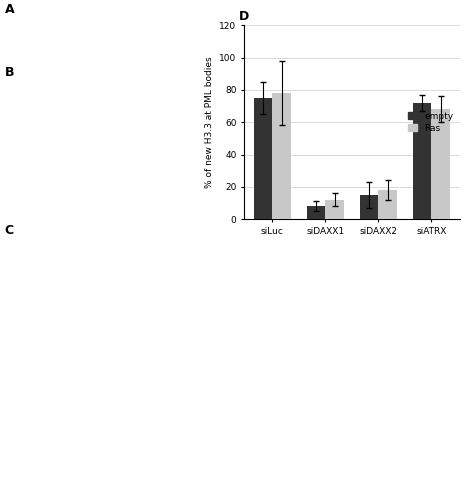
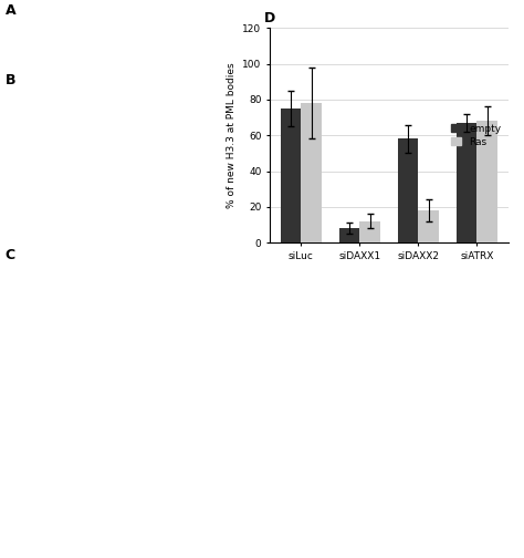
empty/siDAXX2: 15 -> 58
empty/siATRX: 72 -> 67
